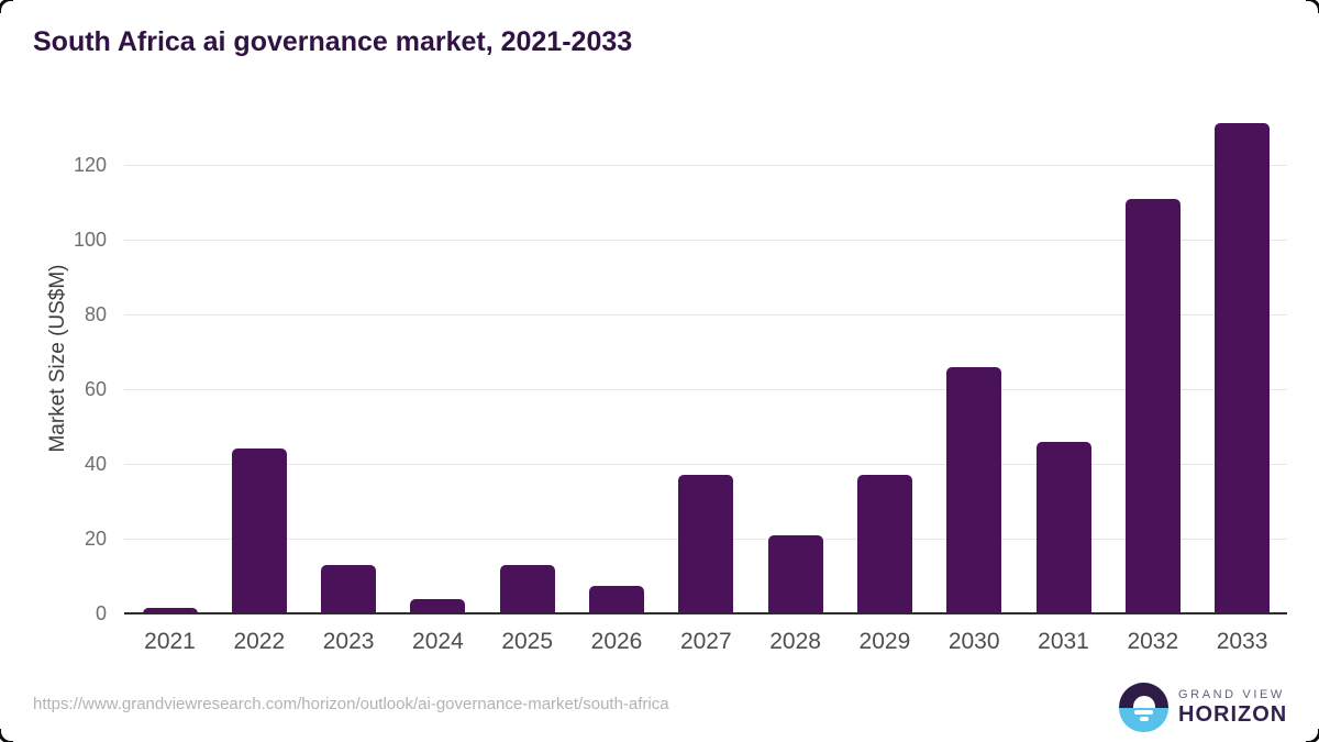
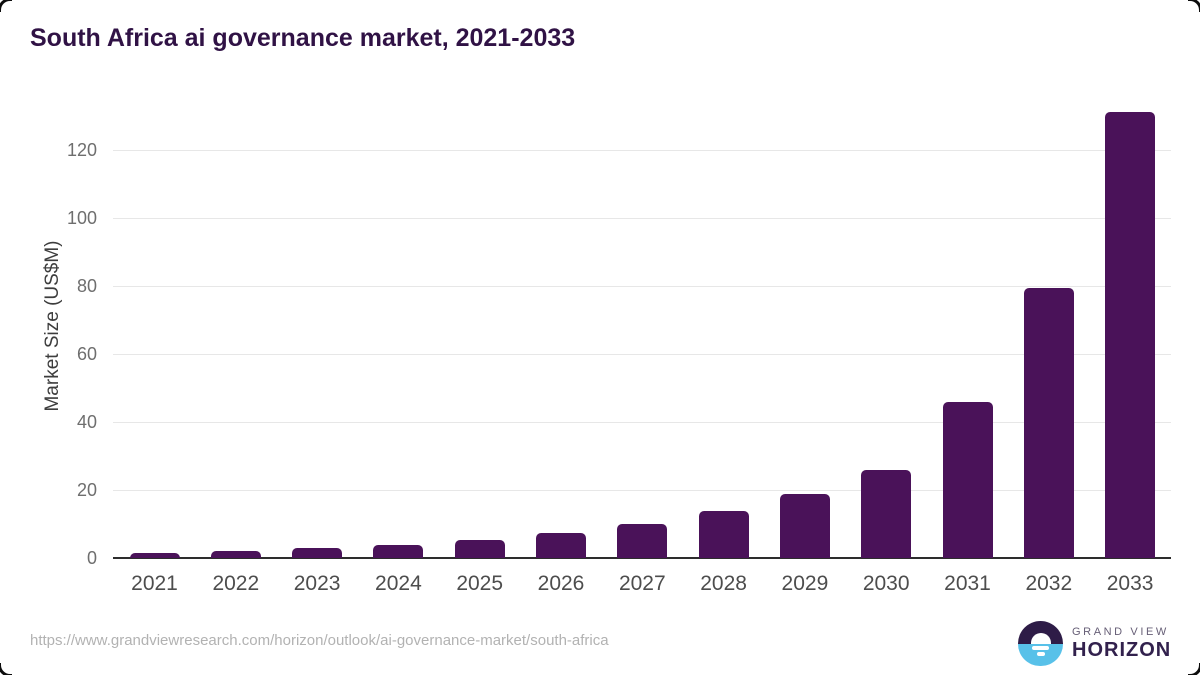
2022: 44 -> 2
2023: 13 -> 3
2025: 13 -> 5
2027: 37 -> 10
2028: 21 -> 14
2029: 37 -> 19
2030: 66 -> 26
2032: 111 -> 79
